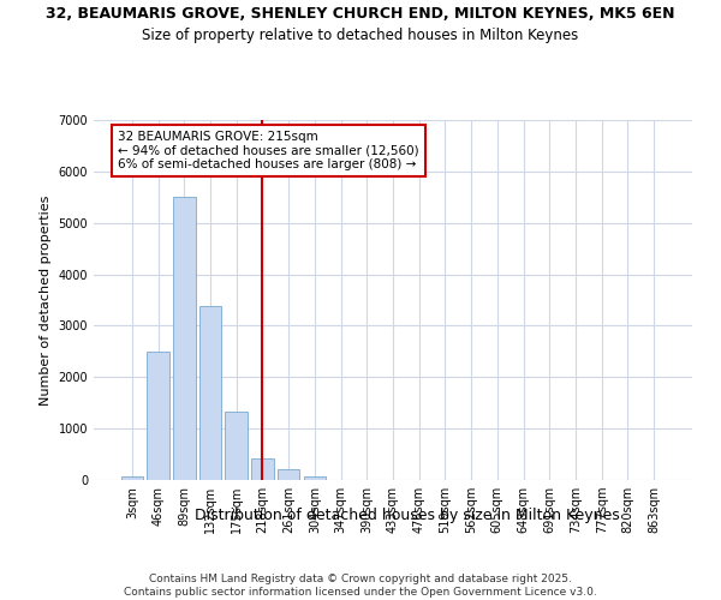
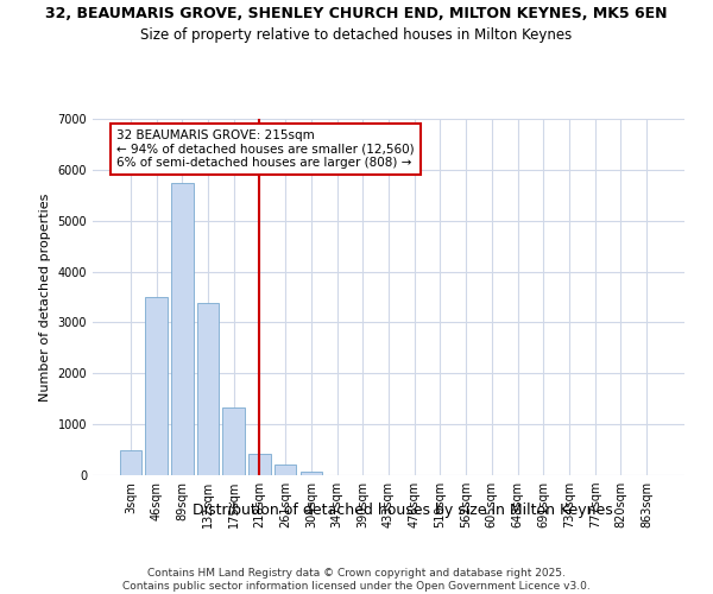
3sqm: 80 -> 500
46sqm: 2500 -> 3500
89sqm: 5500 -> 5750
